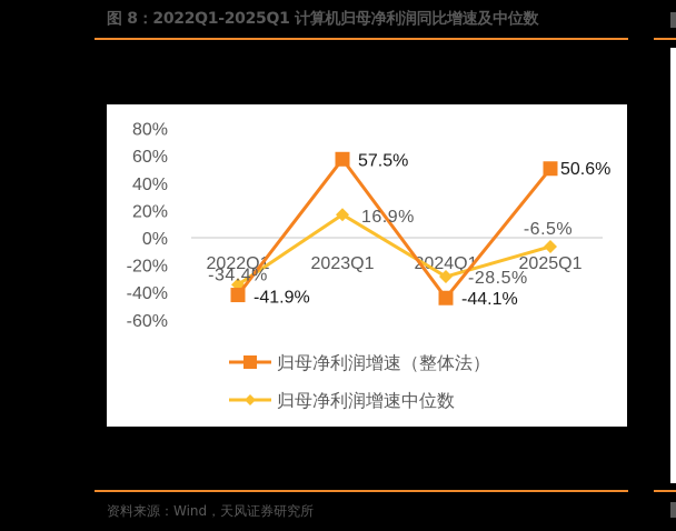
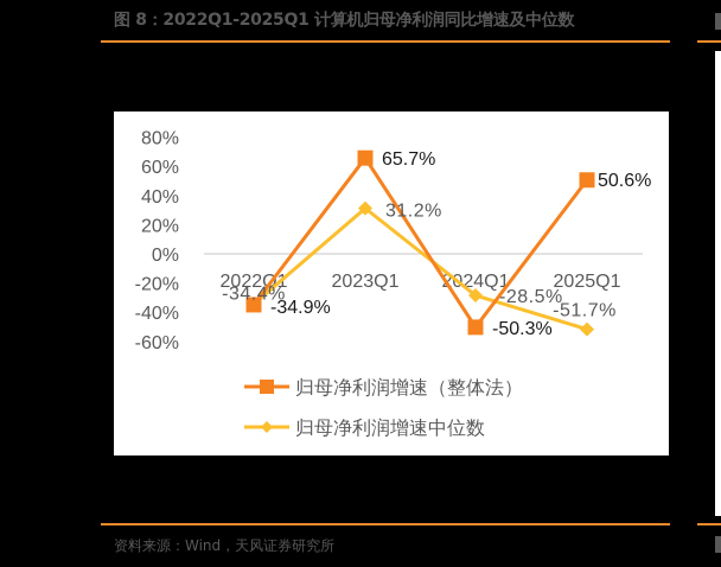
归母净利润增速（整体法）/2022Q1: -41.9% -> -34.9%
归母净利润增速（整体法）/2023Q1: 57.5% -> 65.7%
归母净利润增速中位数/2023Q1: 16.9% -> 31.2%
归母净利润增速（整体法）/2024Q1: -44.1% -> -50.3%
归母净利润增速中位数/2025Q1: -6.5% -> -51.7%
